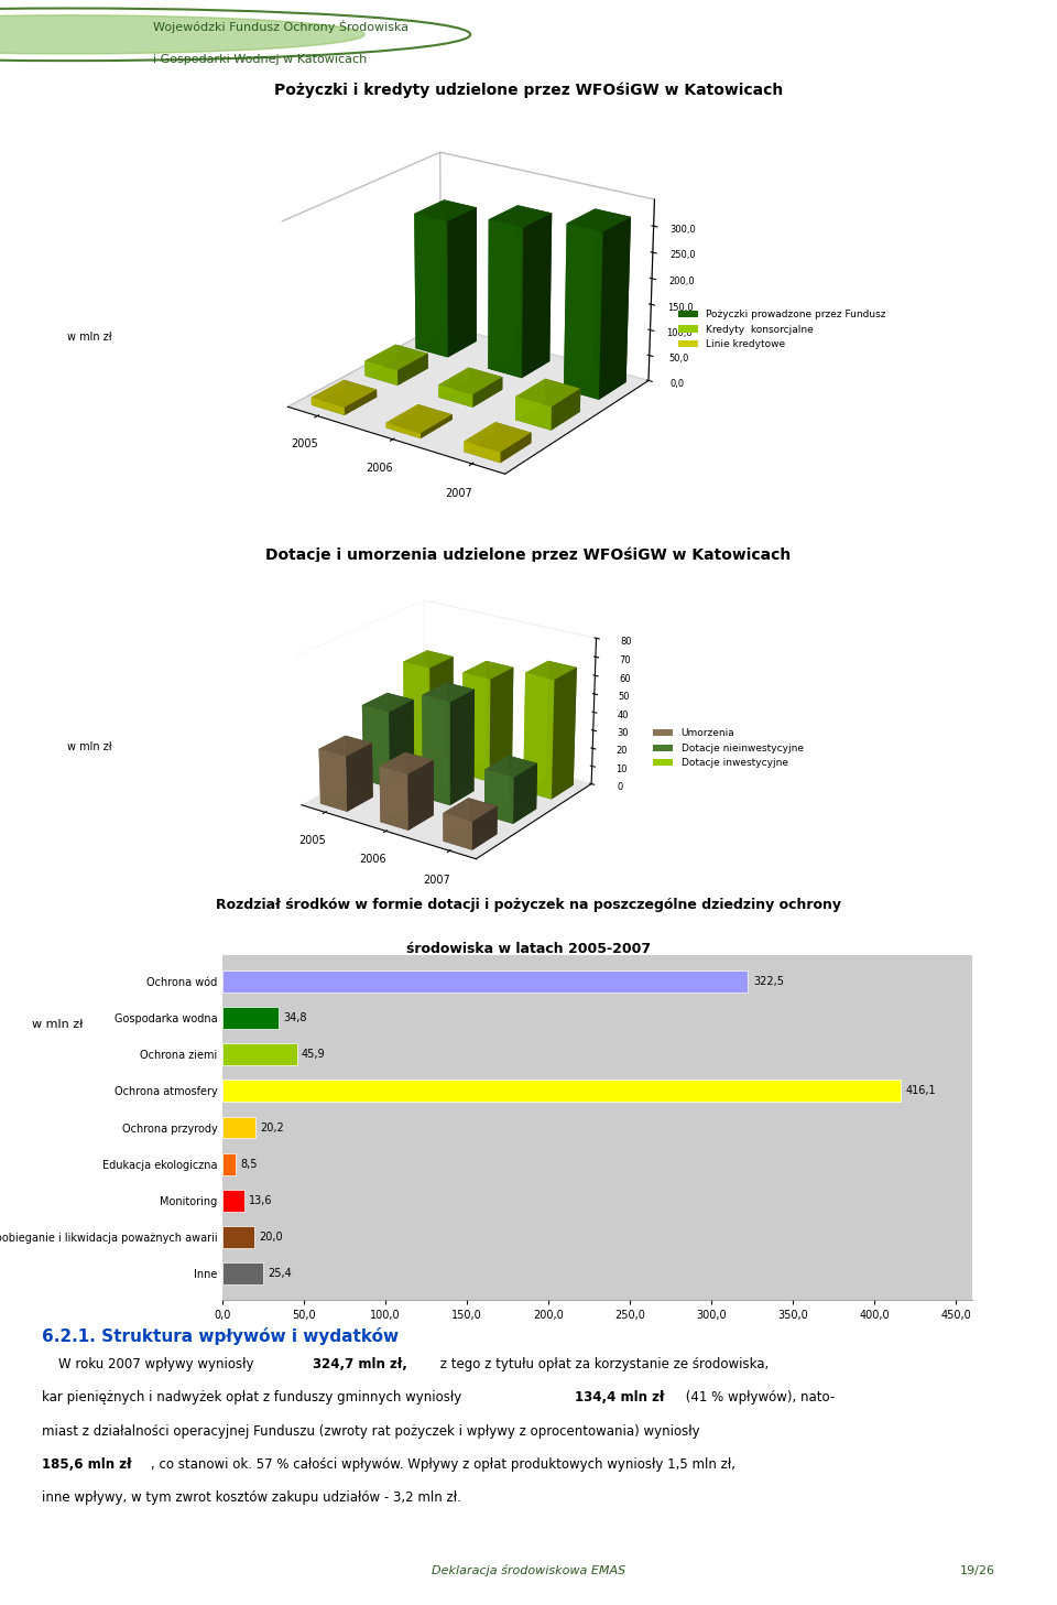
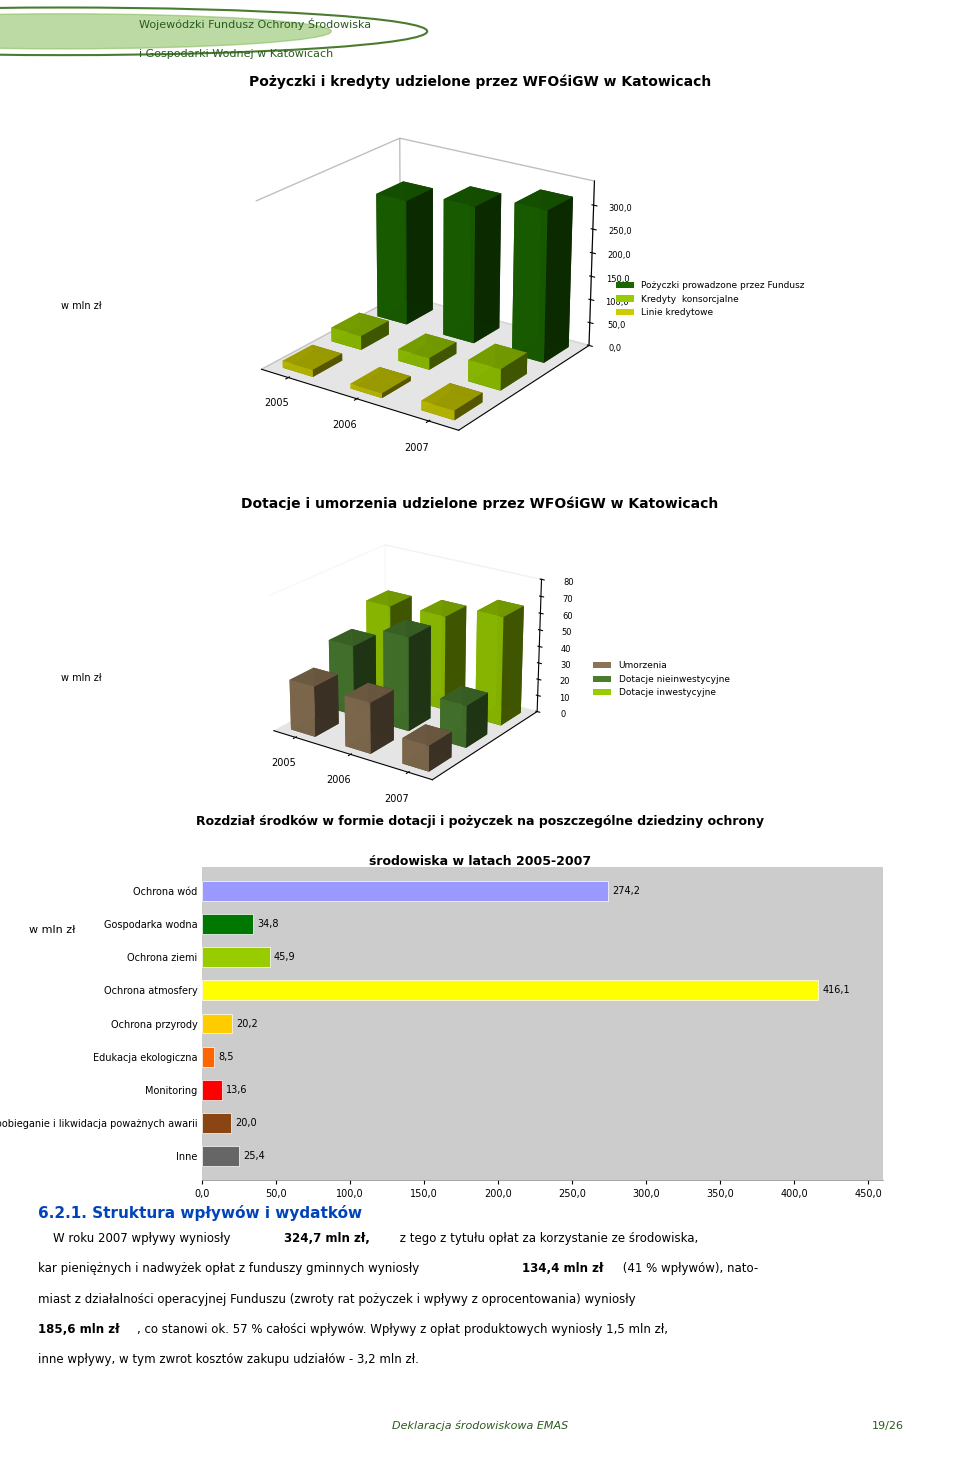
Ochrona wód: 322,5 -> 274,2
